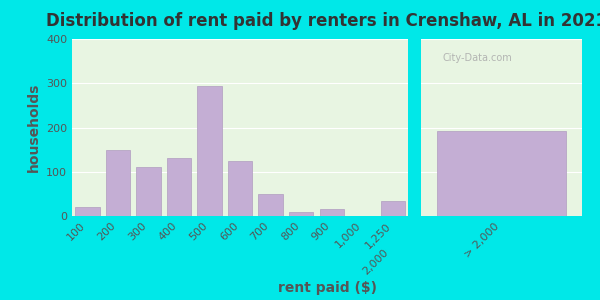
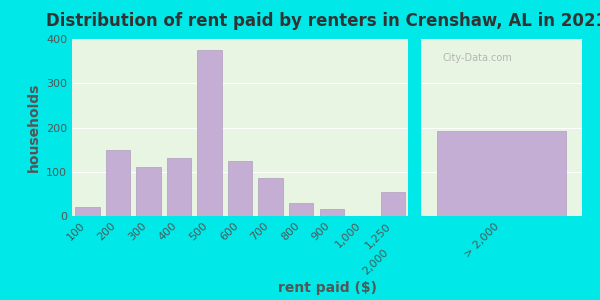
500: 293 -> 375
700: 50 -> 85
800: 8 -> 30
1,250: 35 -> 55
